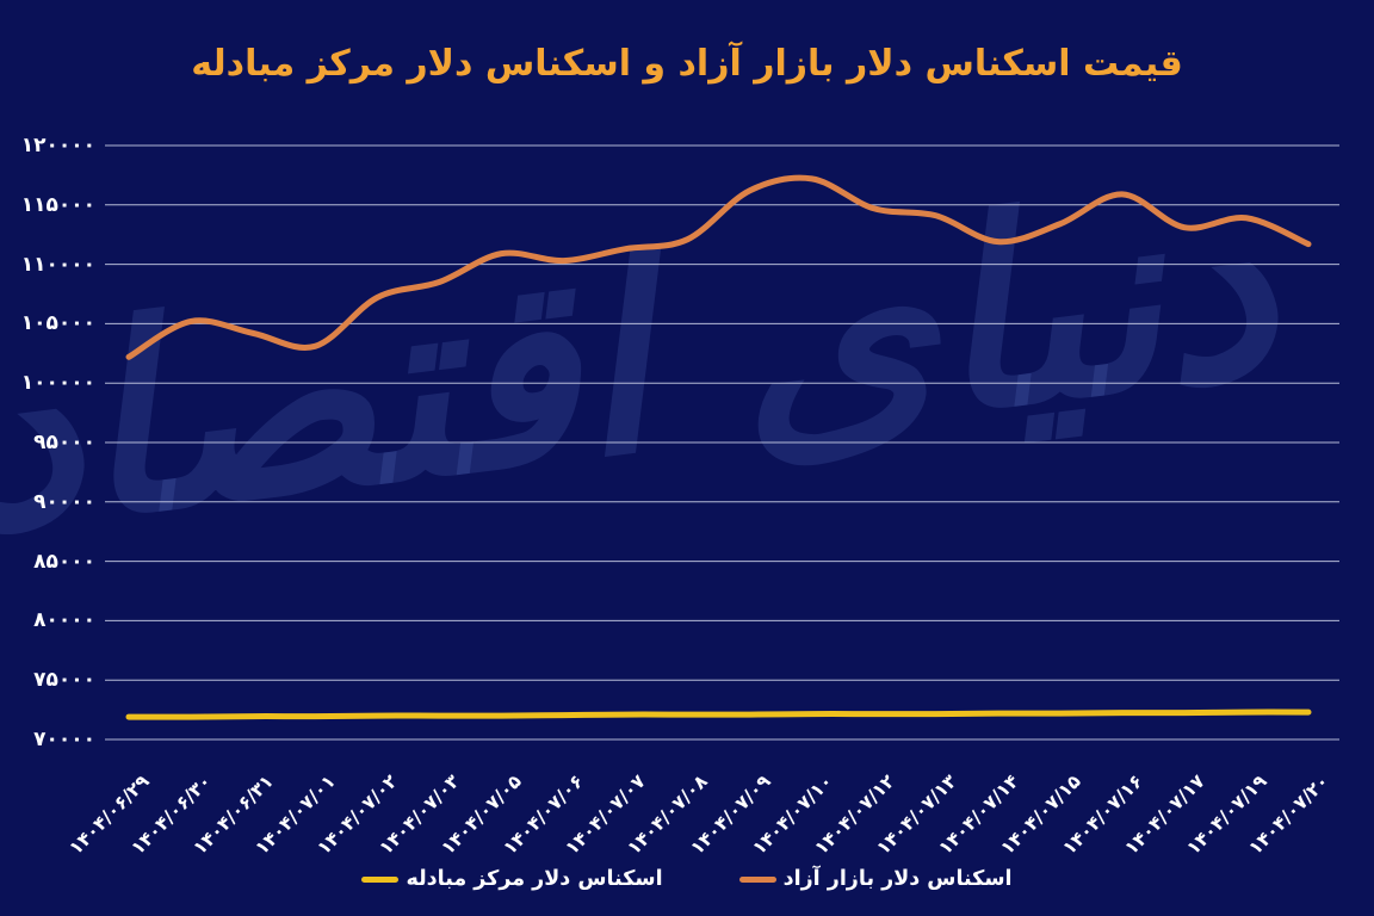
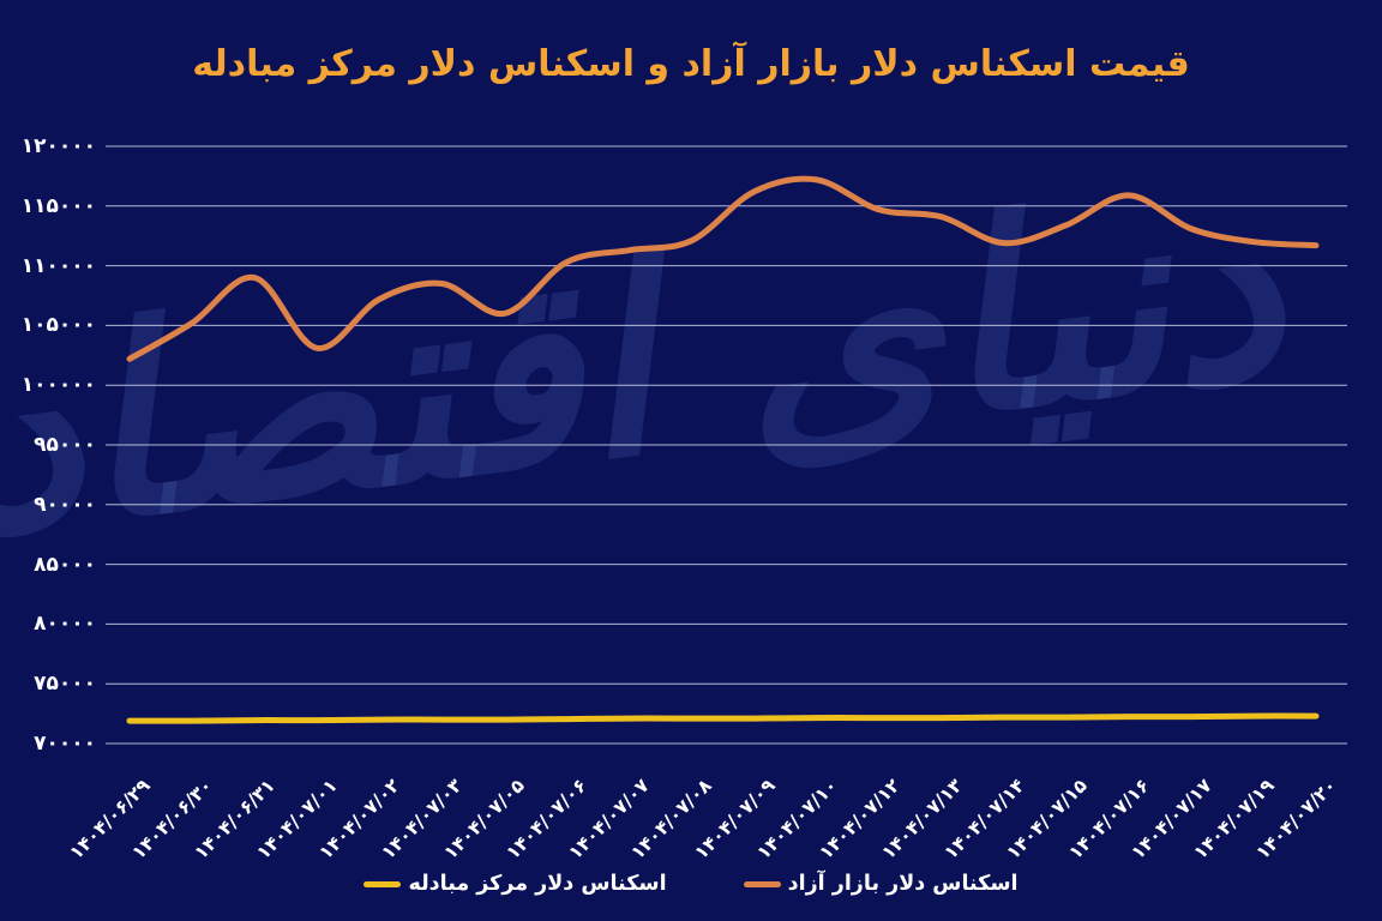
اسکناس دلار بازار آزاد/۱۴۰۴/۰۶/۳۱: 104000 -> 109000
اسکناس دلار بازار آزاد/۱۴۰۴/۰۷/۰۵: 111000 -> 106000
اسکناس دلار بازار آزاد/۱۴۰۴/۰۷/۱۹: 114000 -> 112000
